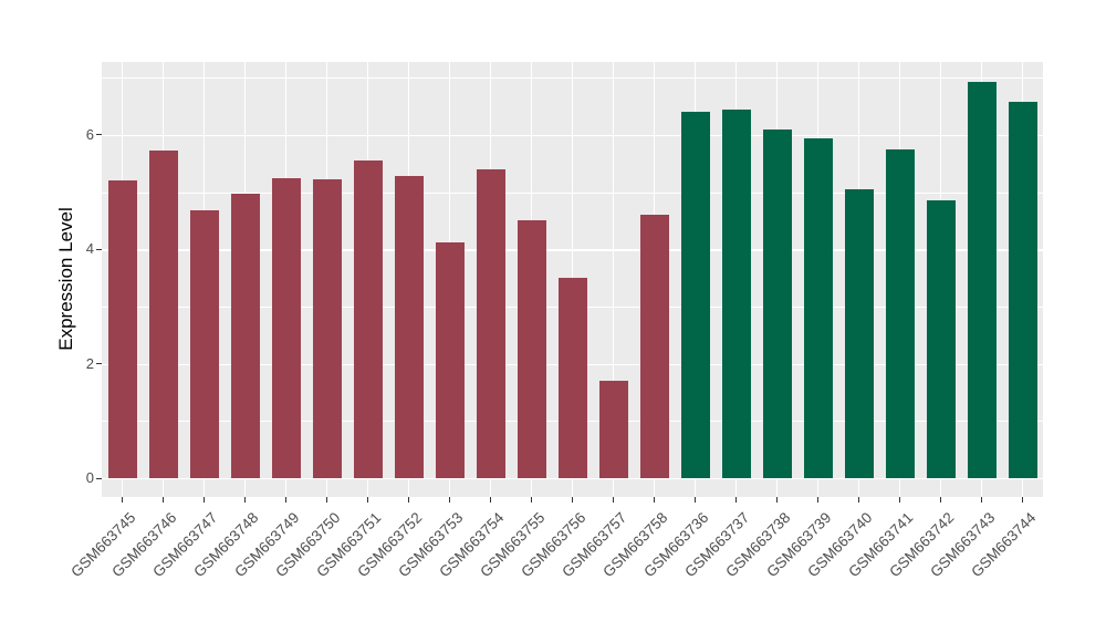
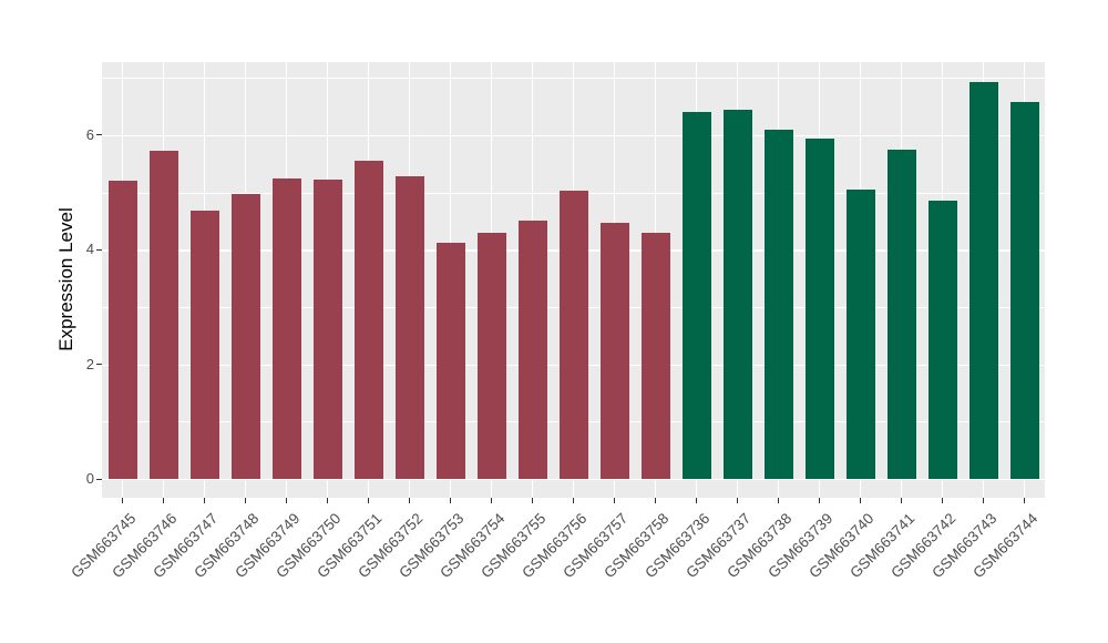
GSM663754: 5.4 -> 4.3
GSM663756: 3.5 -> 5.0
GSM663757: 1.7 -> 4.5
GSM663758: 4.6 -> 4.3
